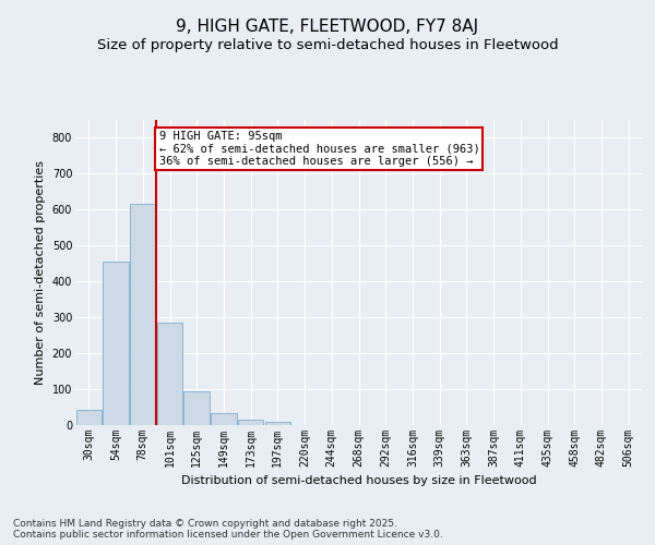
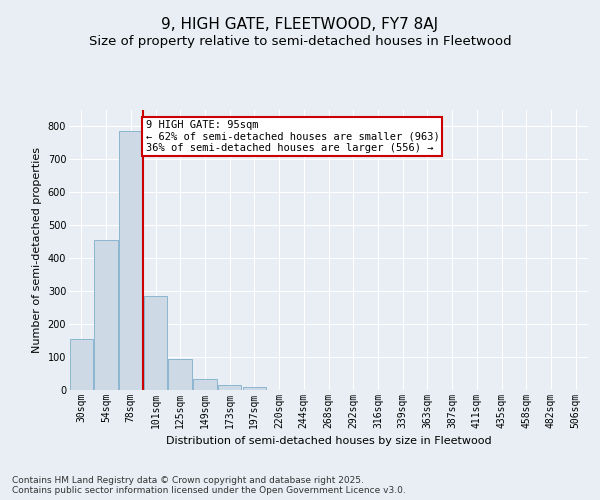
30sqm: 42 -> 155
78sqm: 615 -> 785
